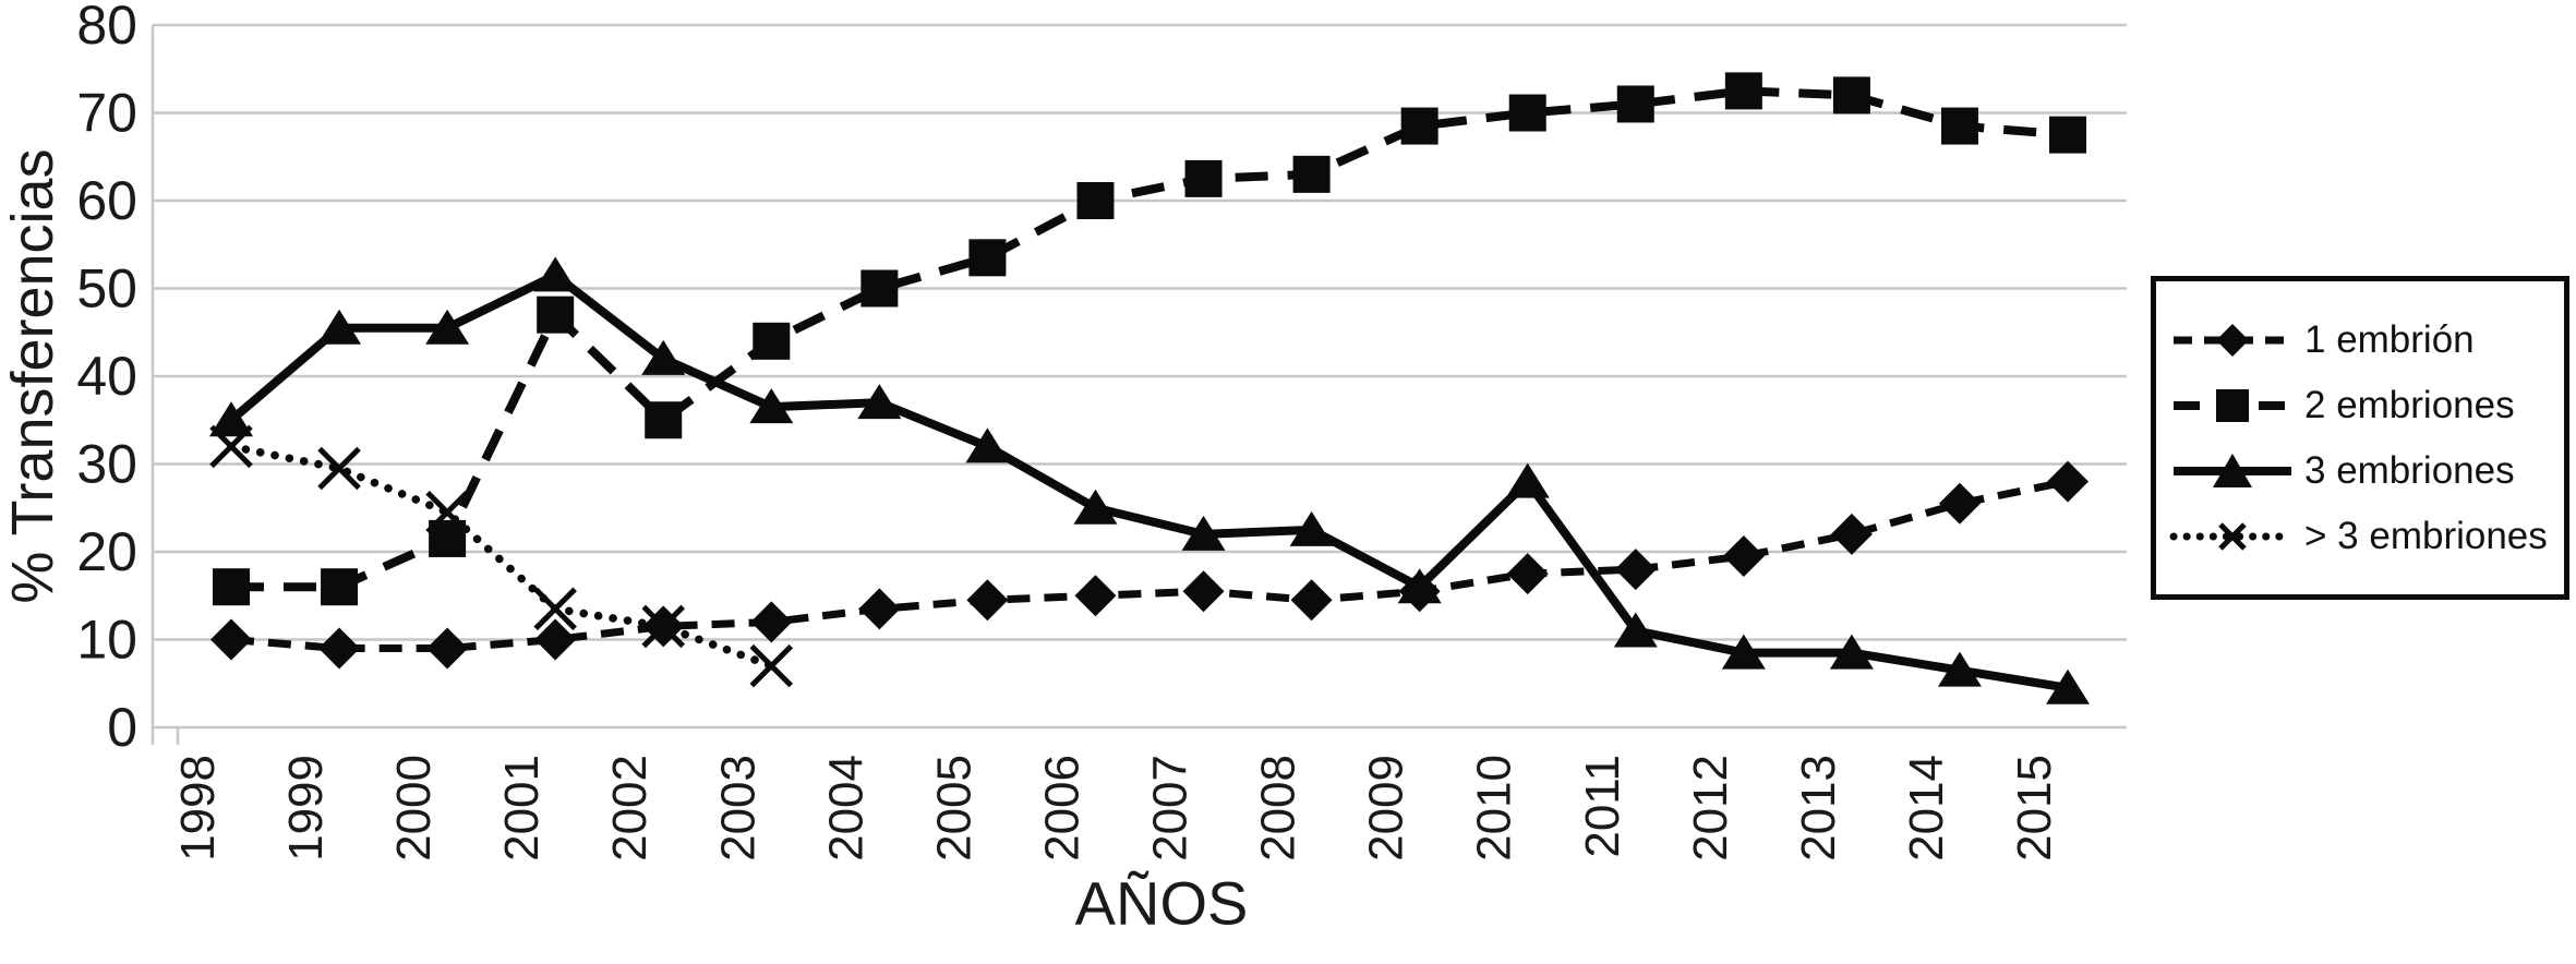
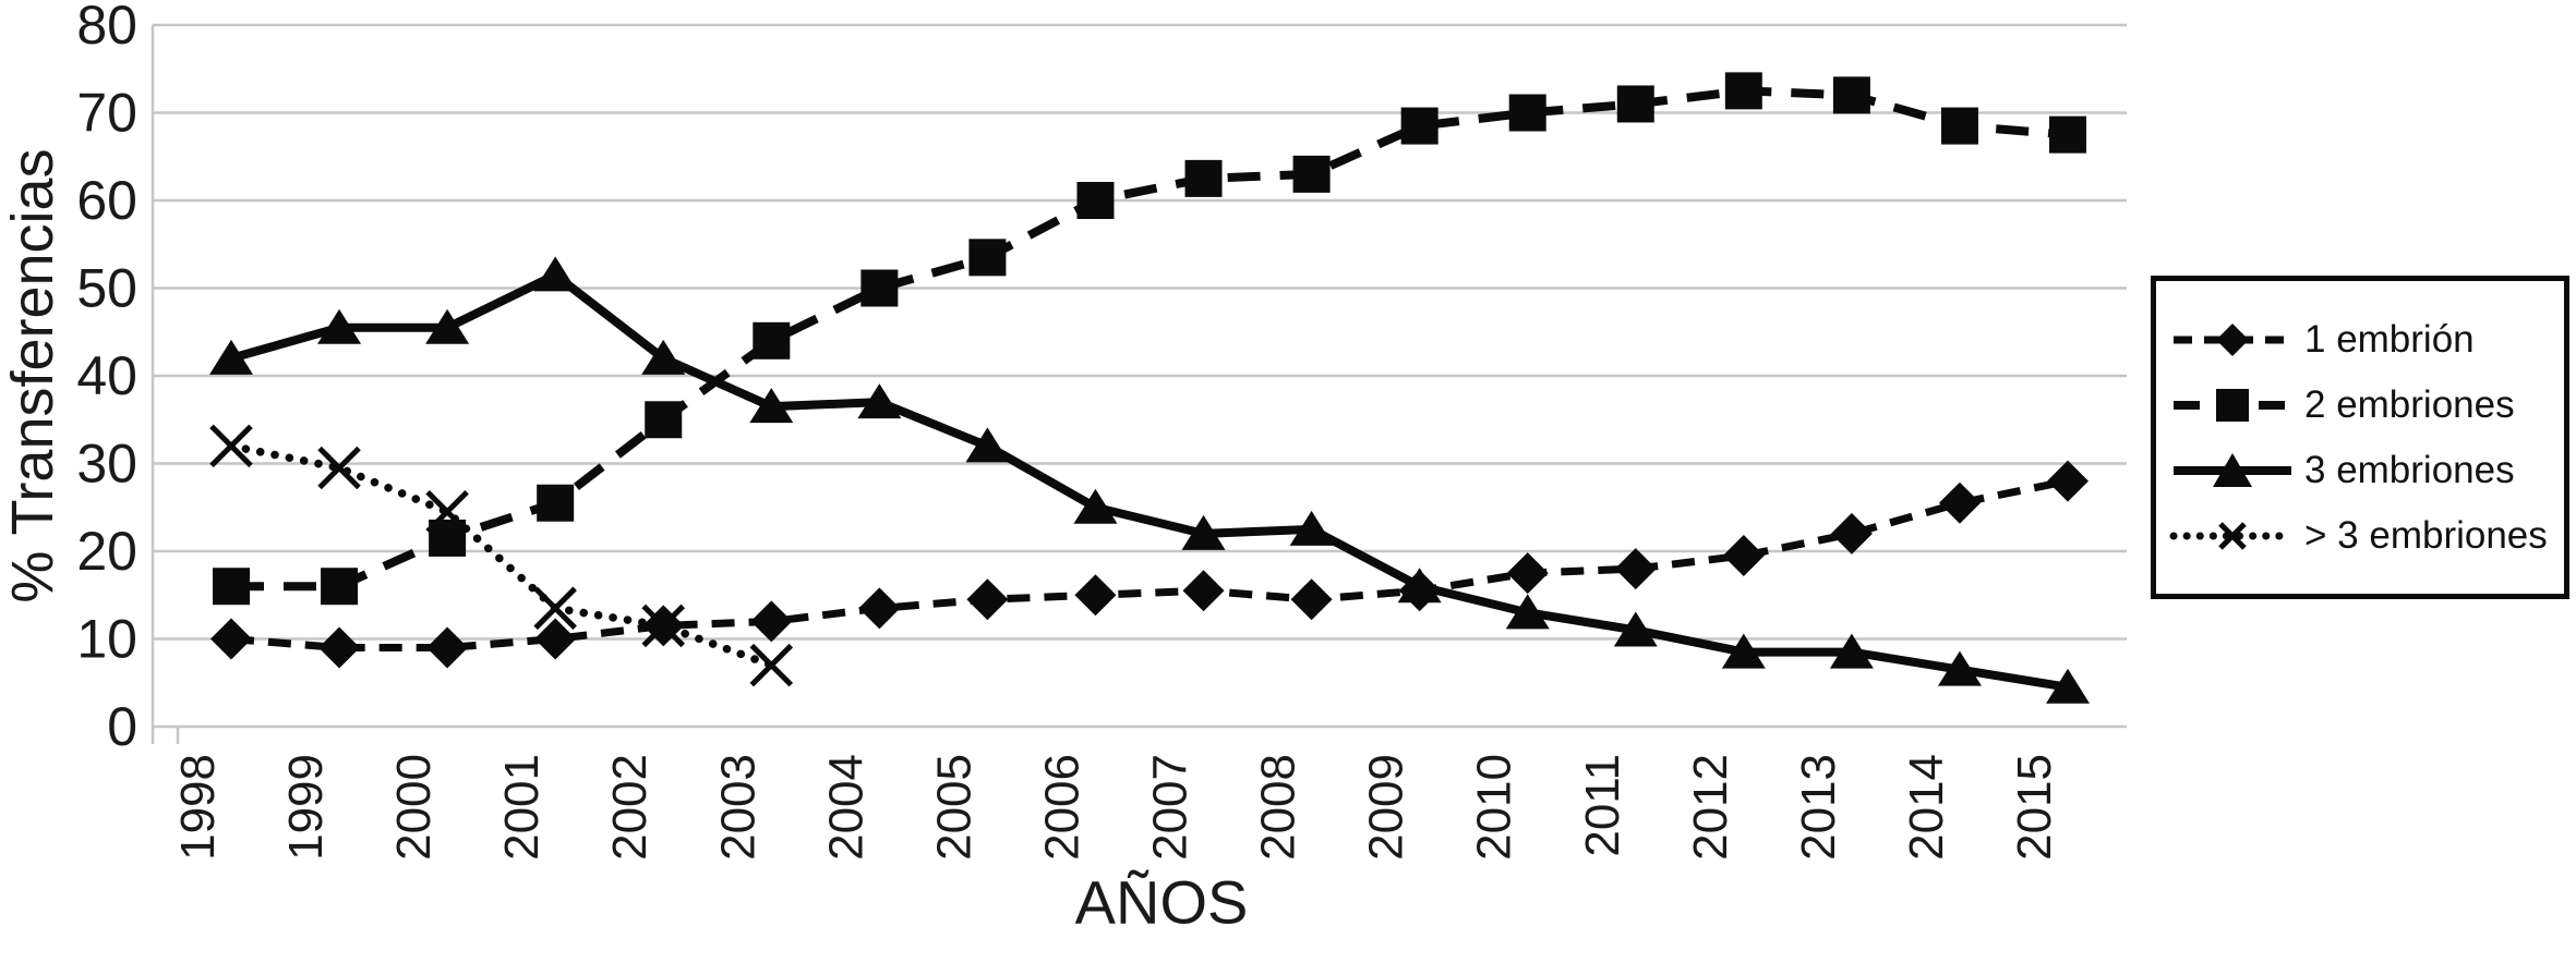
3 embriones/1998: 35 -> 42
2 embriones/2001: 47 -> 26
3 embriones/2010: 28 -> 13
